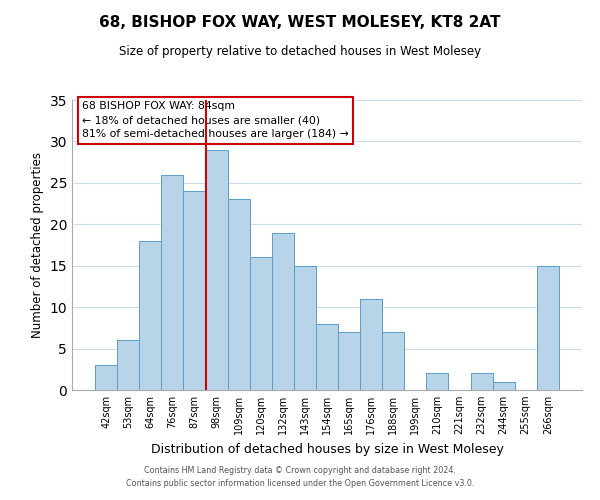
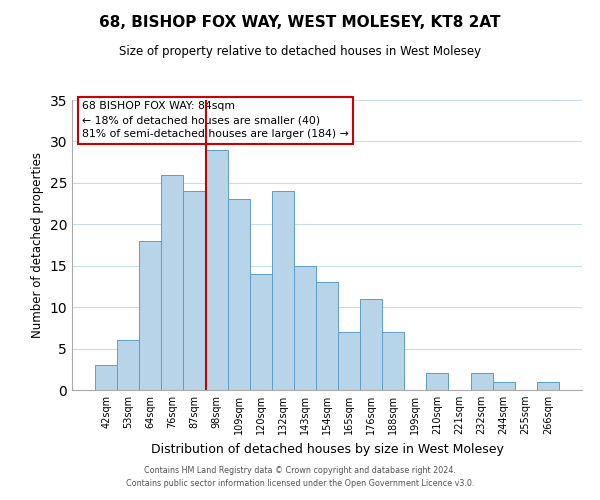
120sqm: 16 -> 14
132sqm: 19 -> 24
154sqm: 8 -> 13
266sqm: 15 -> 1
